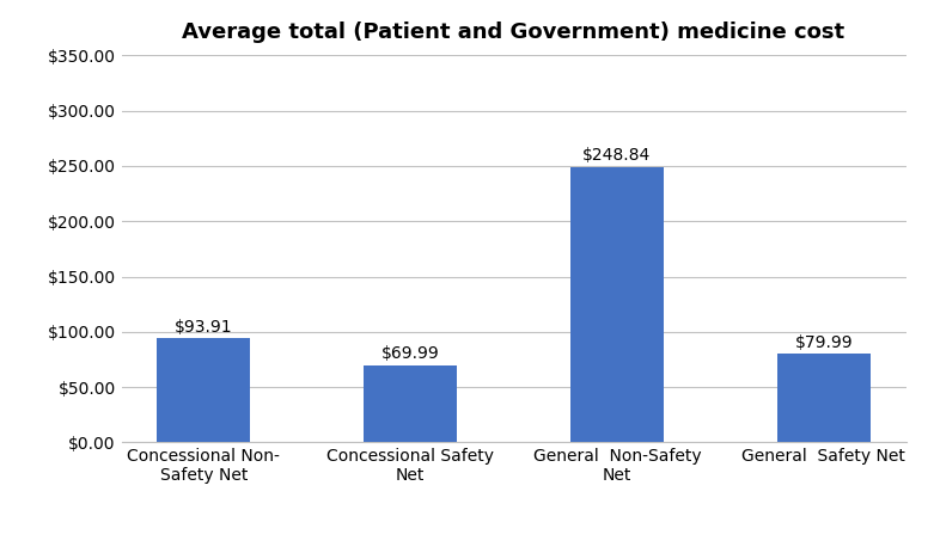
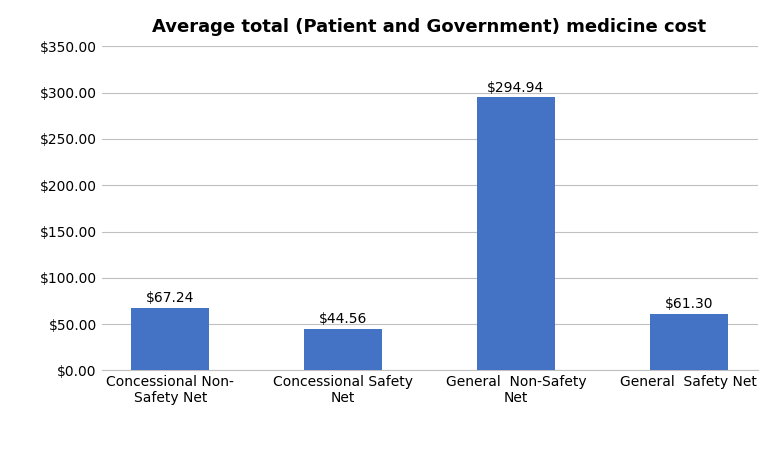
Concessional Non- Safety Net: $93.91 -> $67.24
Concessional Safety Net: $69.99 -> $44.56
General Non-Safety Net: $248.84 -> $294.94
General Safety Net: $79.99 -> $61.30
